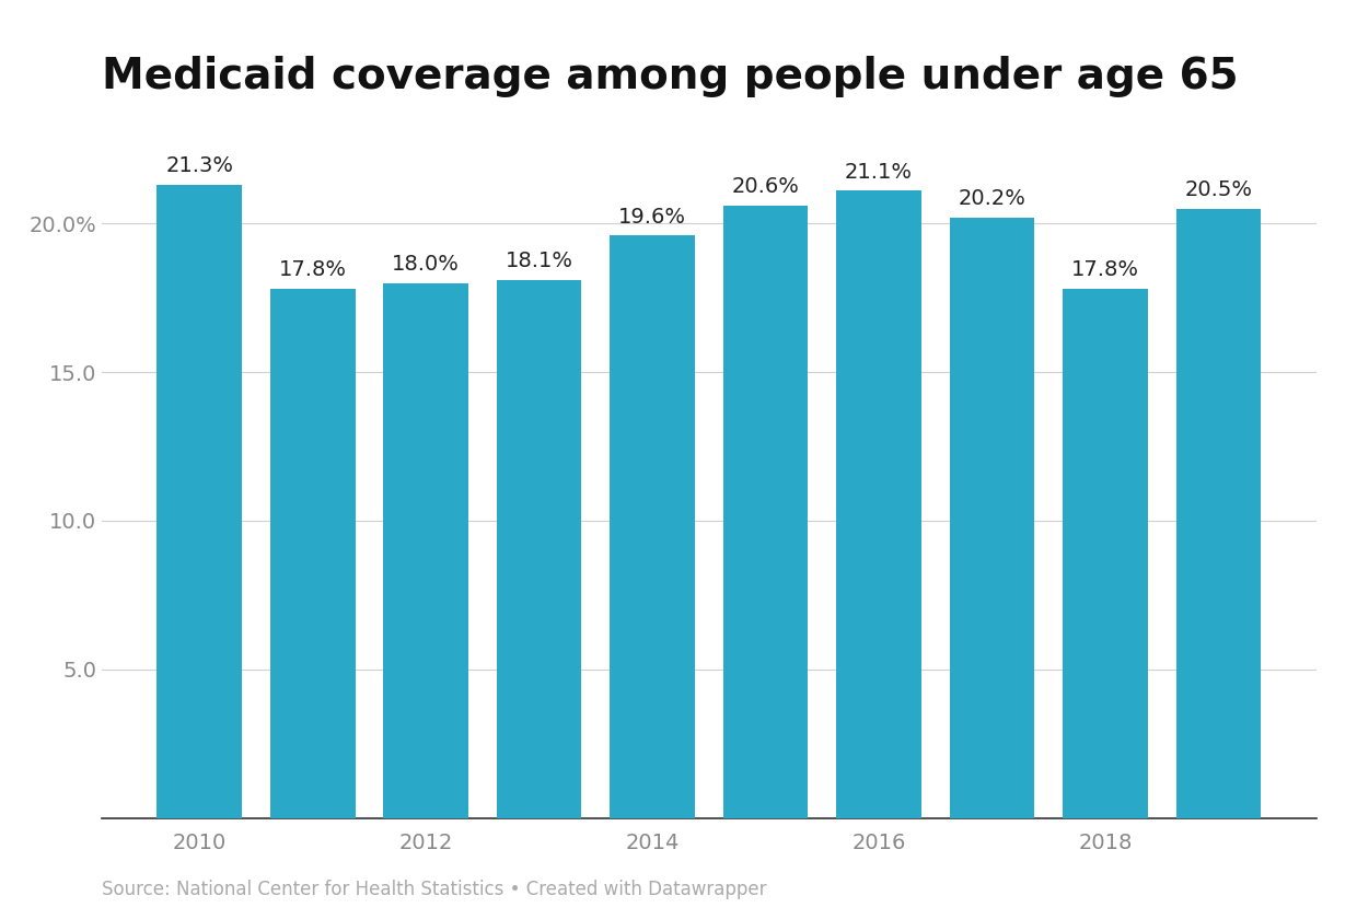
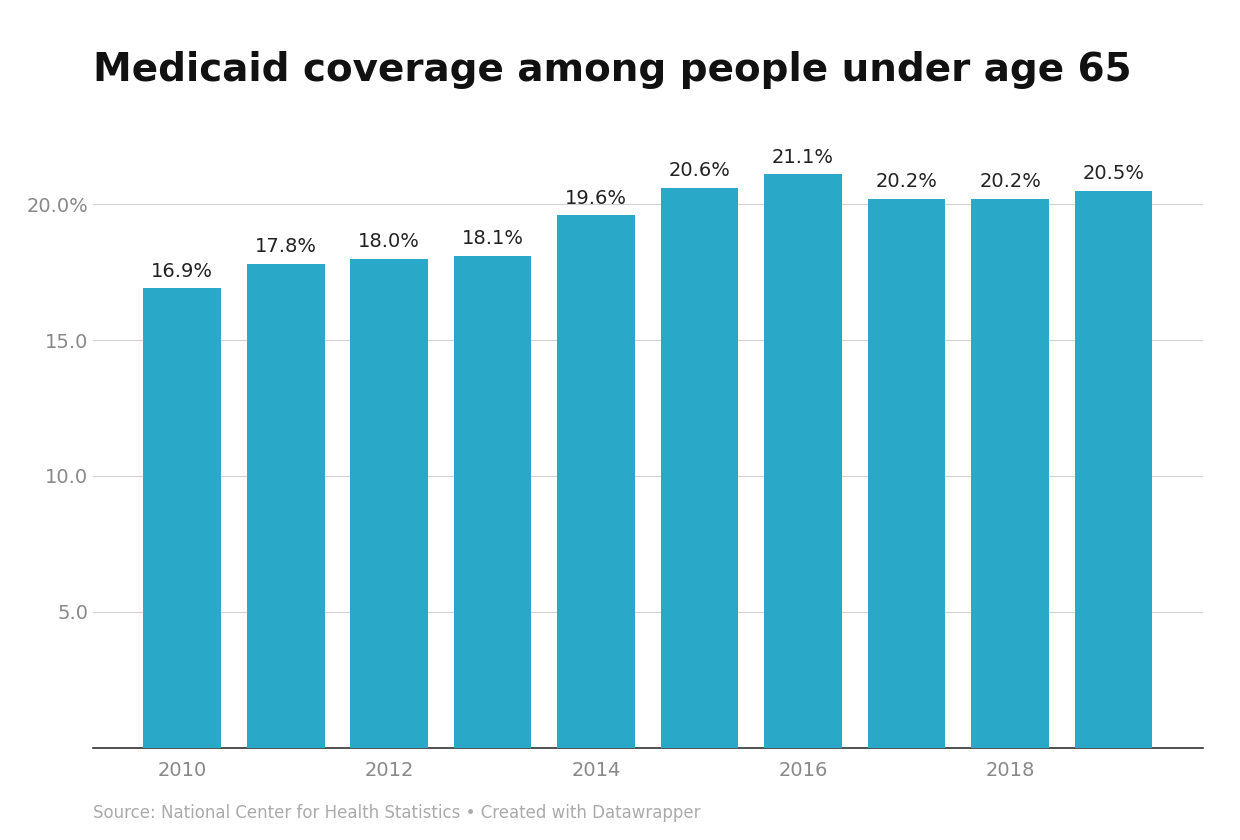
2010: 21.3% -> 16.9%
2018: 17.8% -> 20.2%
